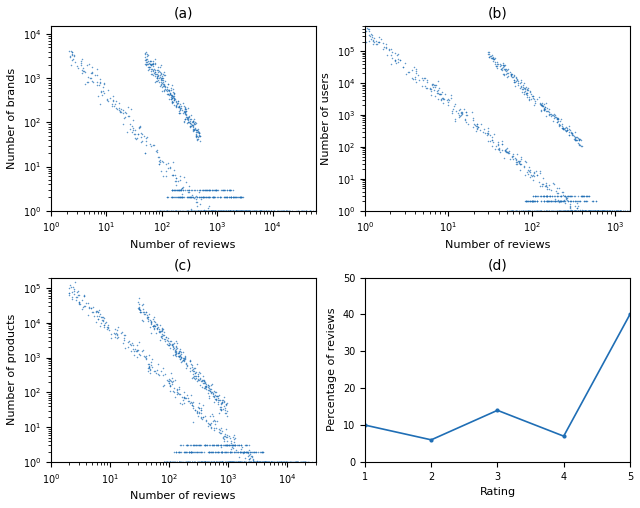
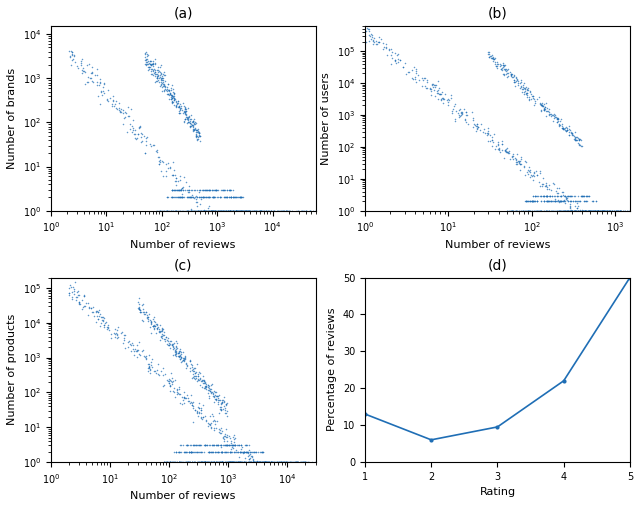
(d)/1: 10.0 -> 13.0
(d)/3: 14.0 -> 9.5
(d)/4: 7.0 -> 22.0
(d)/5: 40.0 -> 50.0
